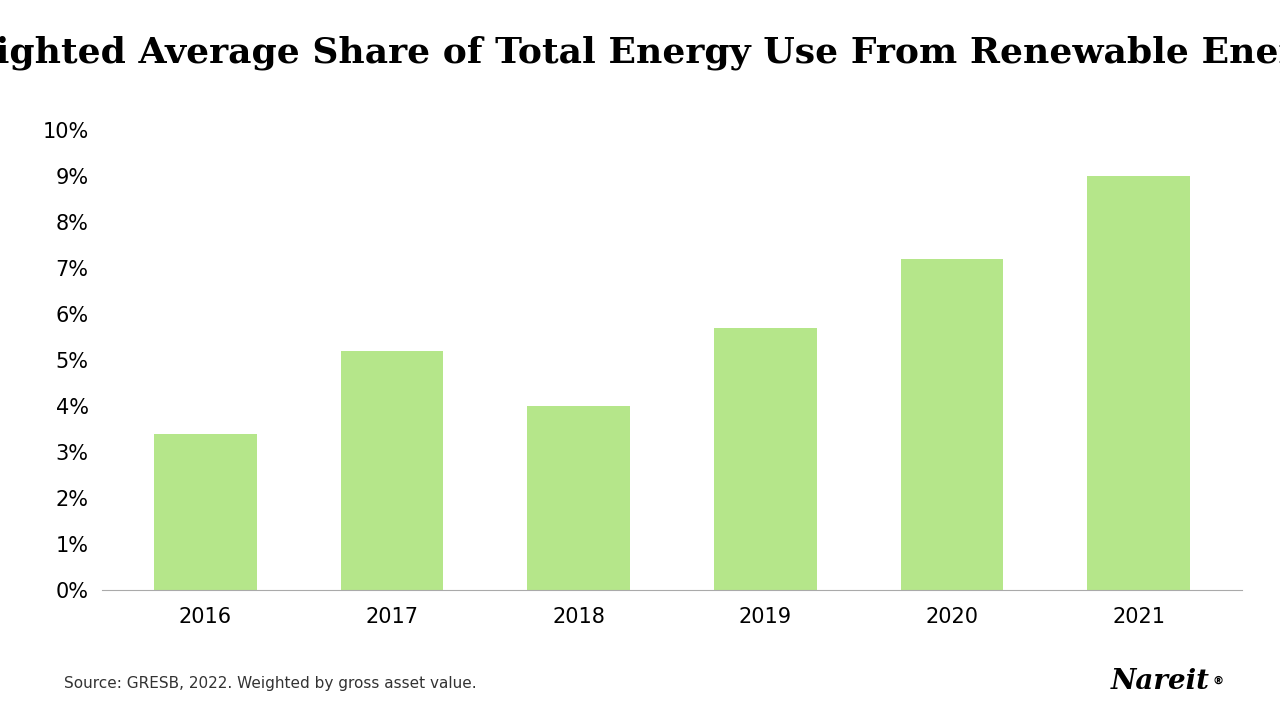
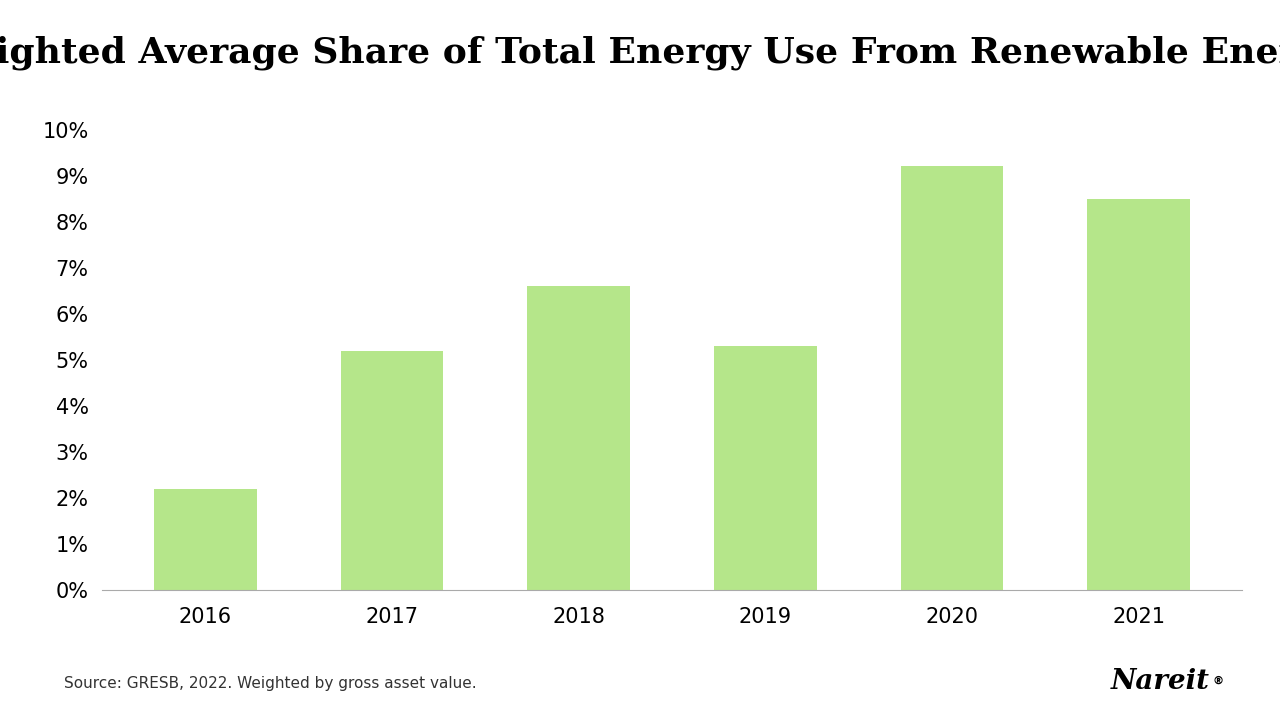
2016: 3.4% -> 2.2%
2018: 4.0% -> 6.6%
2019: 5.7% -> 5.3%
2020: 7.2% -> 9.2%
2021: 9.0% -> 8.5%
